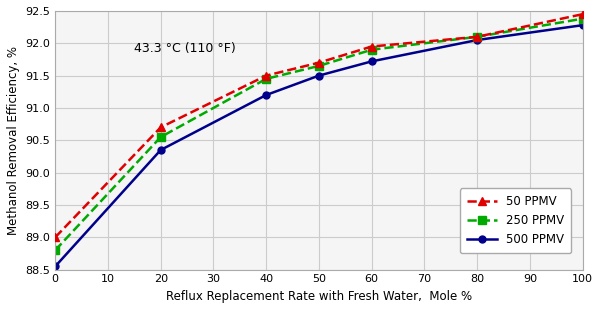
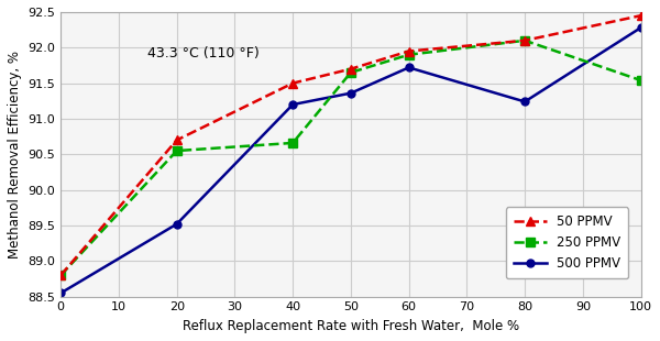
50 PPMV/0: 89.00 -> 88.80
500 PPMV/20: 90.35 -> 89.52
250 PPMV/40: 91.45 -> 90.66
500 PPMV/50: 91.50 -> 91.36
500 PPMV/80: 92.05 -> 91.24
250 PPMV/100: 92.38 -> 91.54
